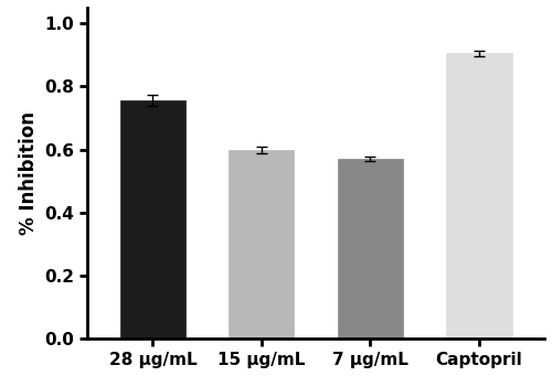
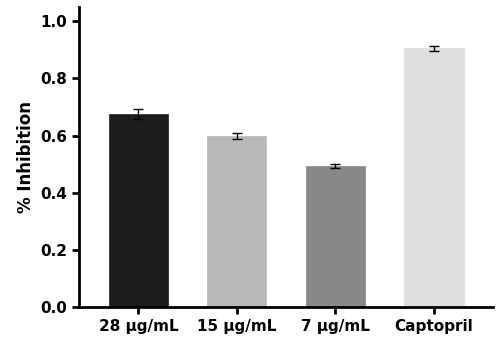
28 μg/mL: 0.755 -> 0.675
7 μg/mL: 0.570 -> 0.495
